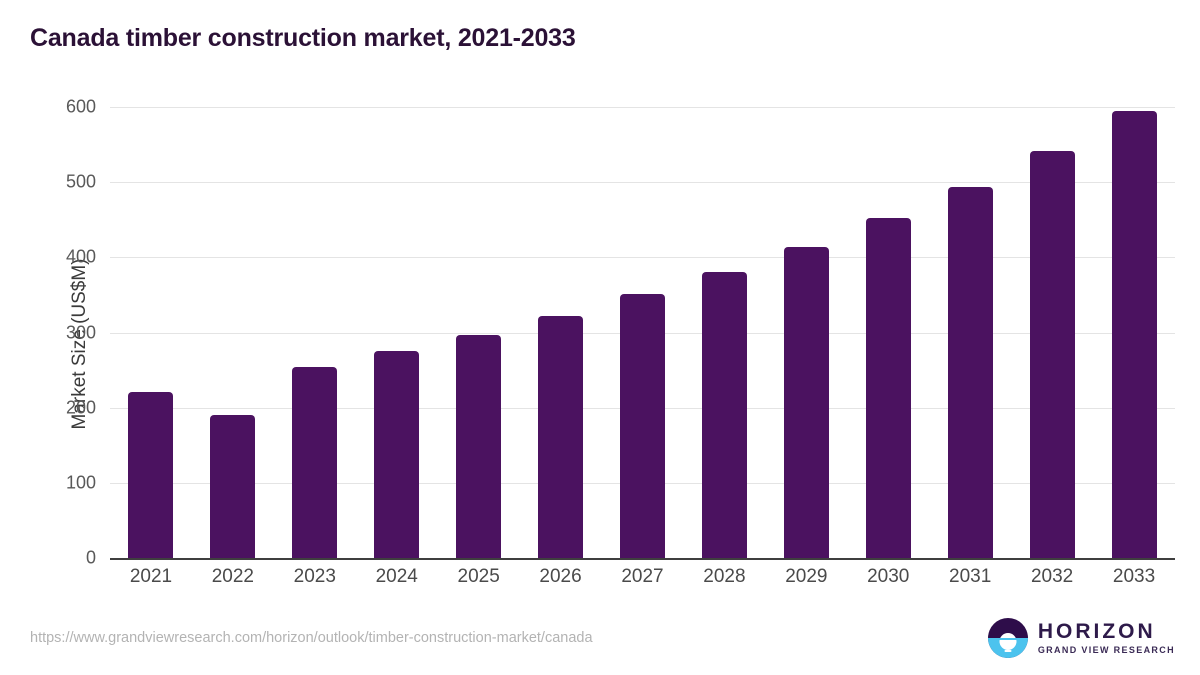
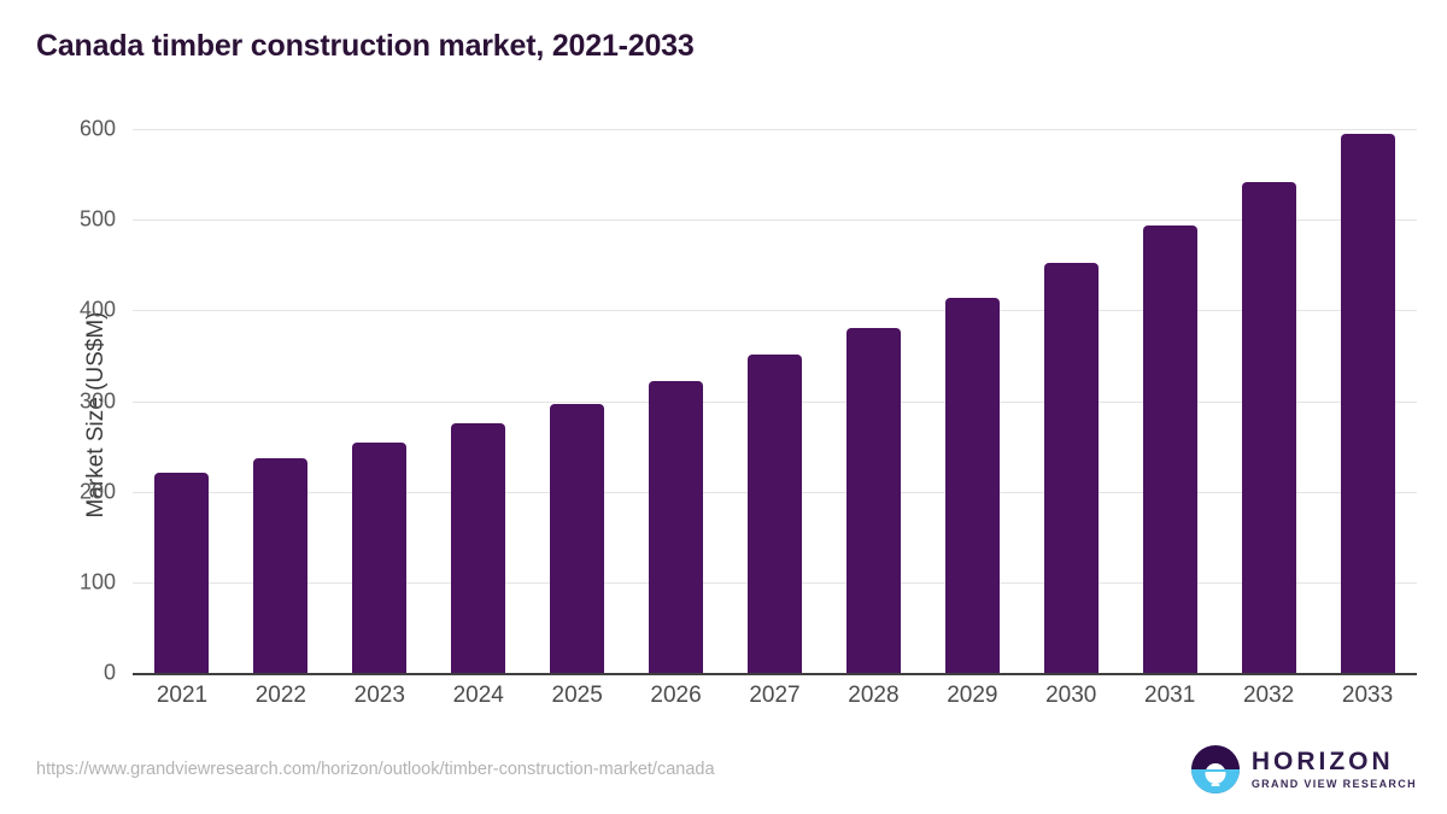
2022: 190 -> 240
